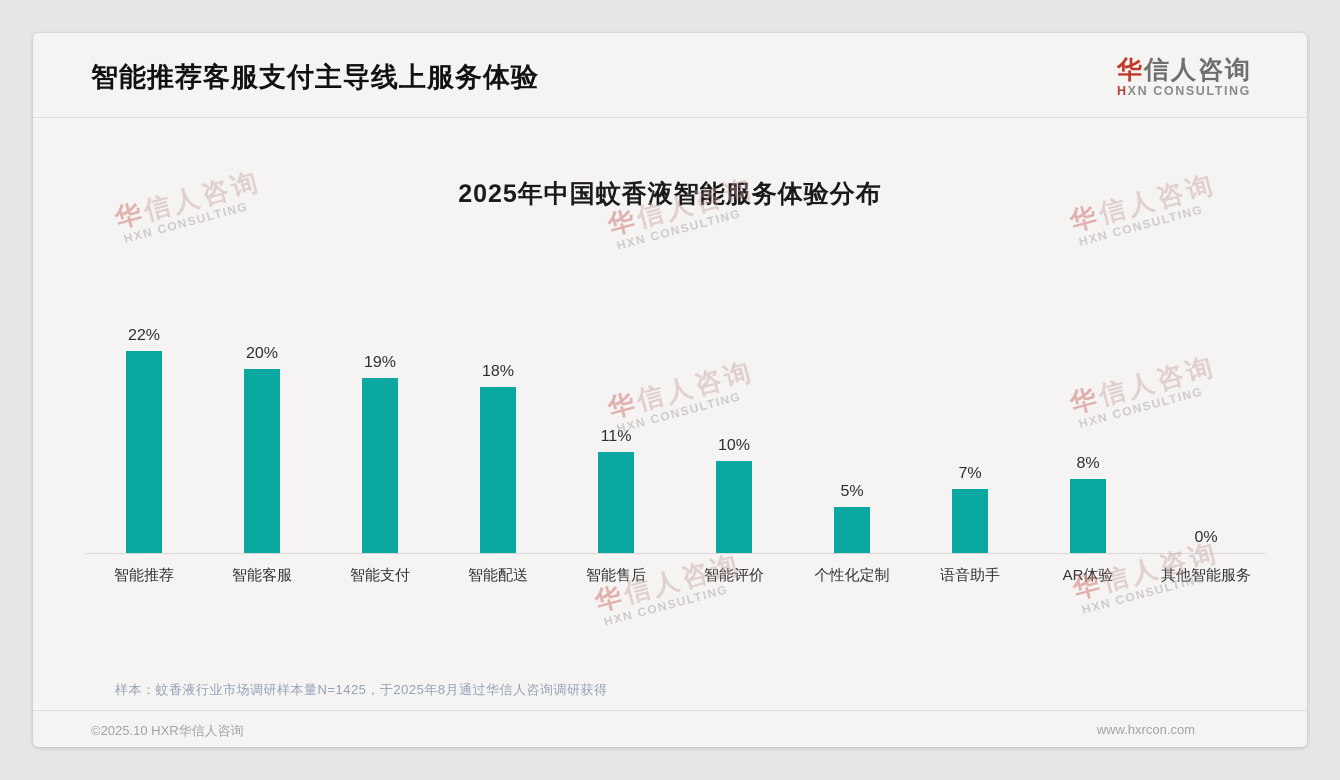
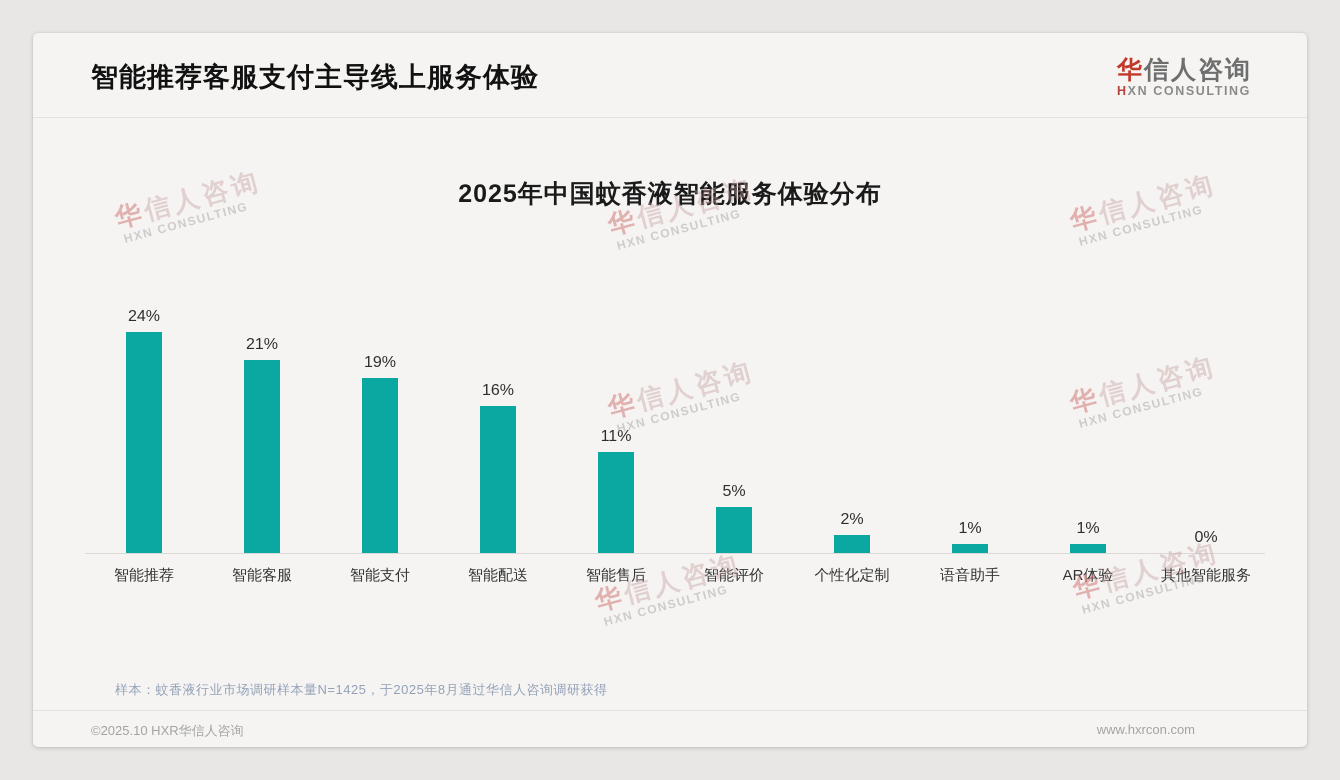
智能推荐: 22% -> 24%
智能客服: 20% -> 21%
智能配送: 18% -> 16%
智能评价: 10% -> 5%
个性化定制: 5% -> 2%
语音助手: 7% -> 1%
AR体验: 8% -> 1%
